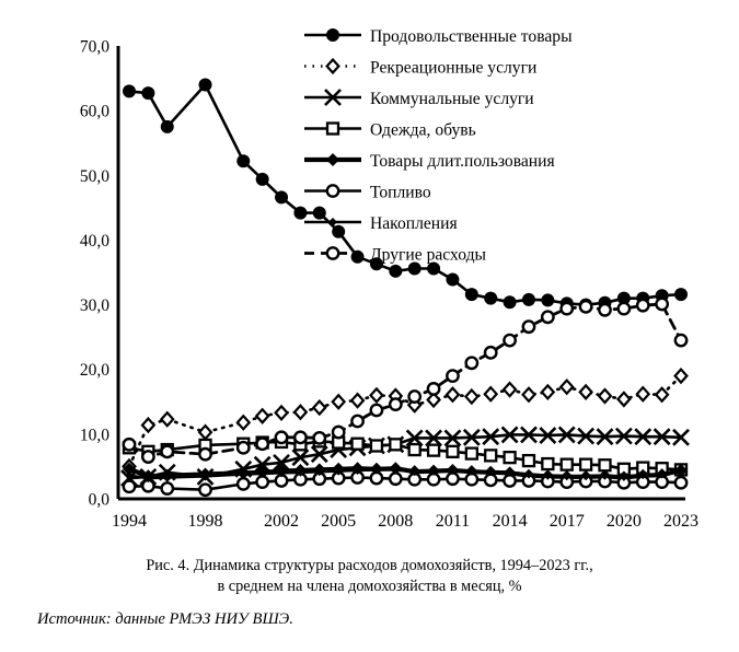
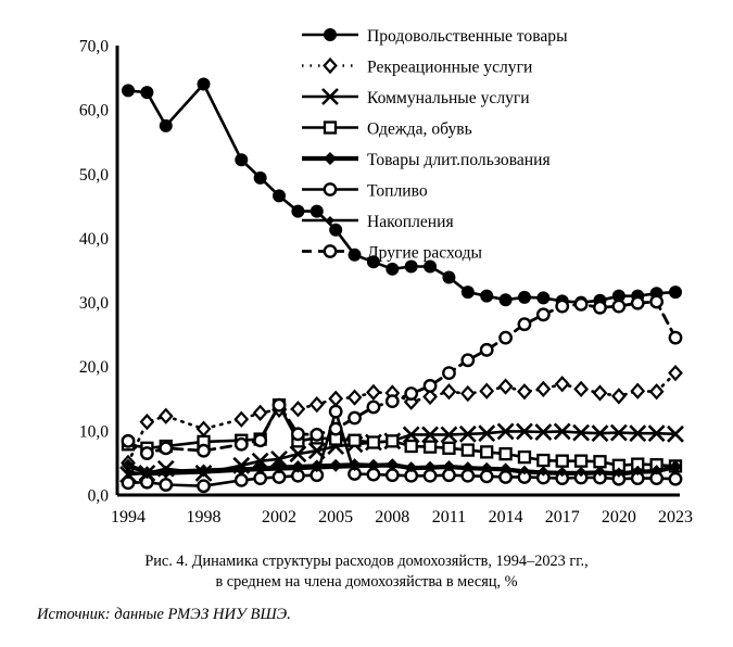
Одежда, обувь/2002: 9 -> 14
Другие расходы/2002: 10 -> 14
Топливо/2005: 3 -> 13
